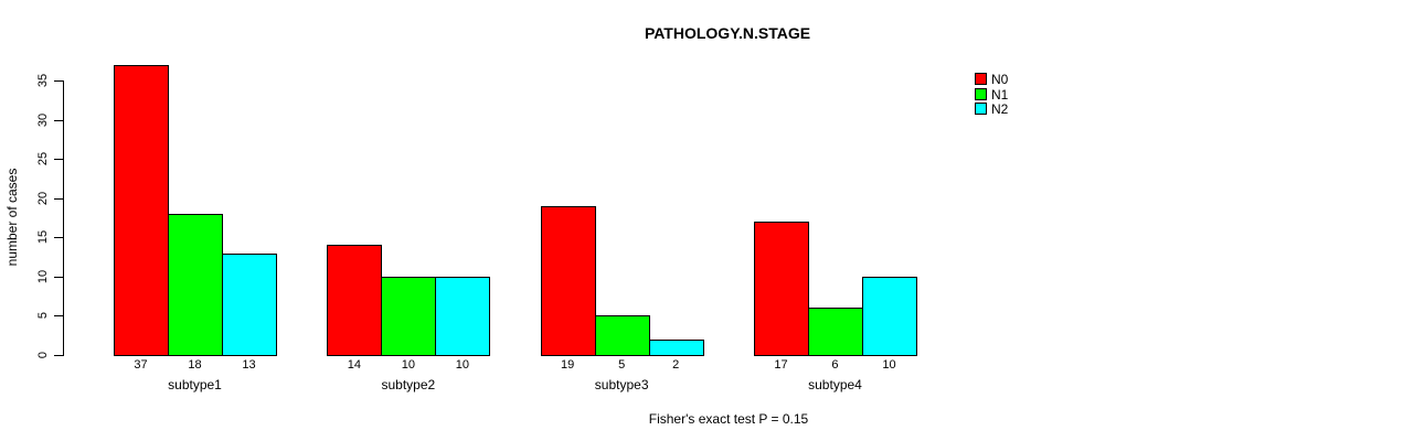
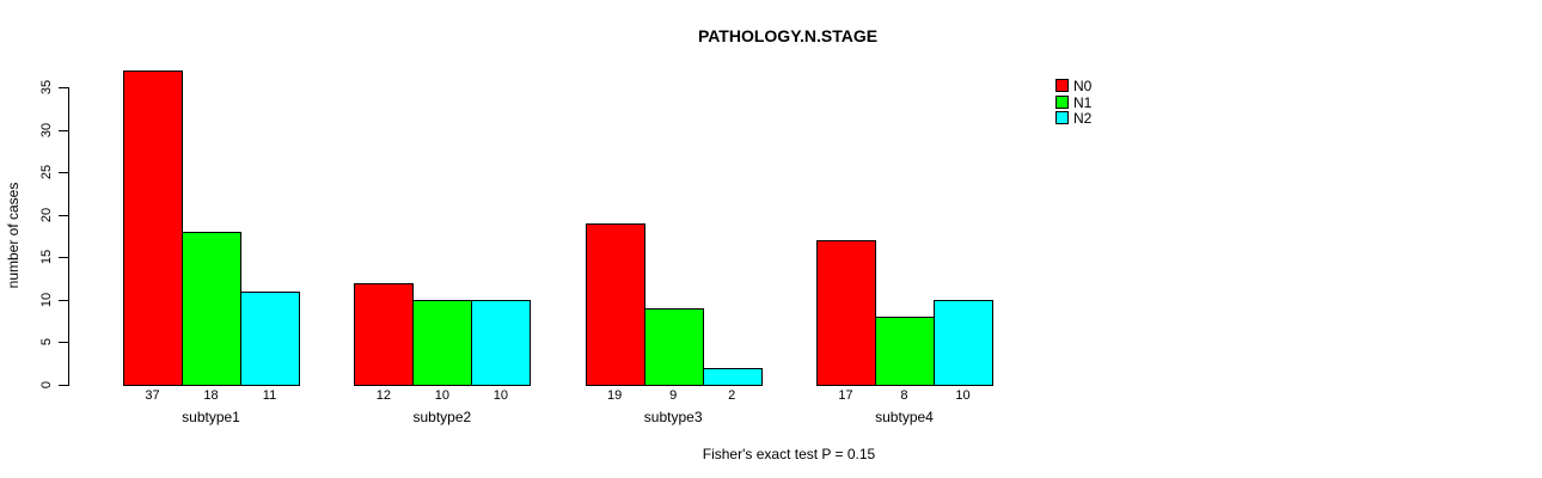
N2/subtype1: 13 -> 11
N0/subtype2: 14 -> 12
N1/subtype3: 5 -> 9
N1/subtype4: 6 -> 8
